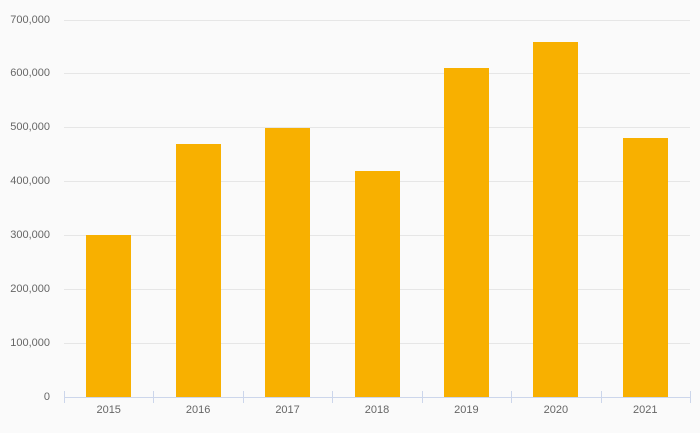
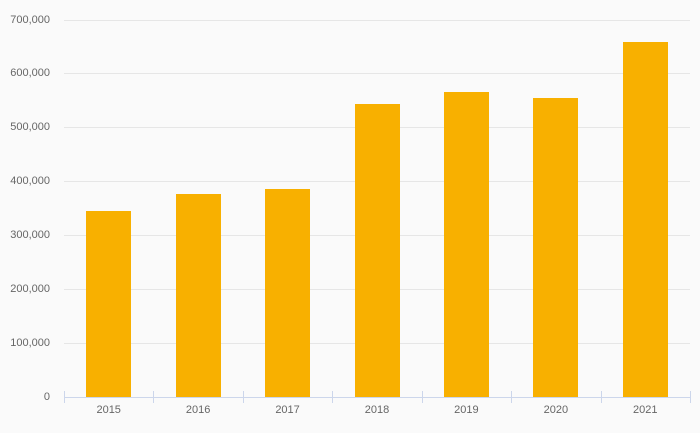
2015: 300000 -> 340000
2016: 470000 -> 380000
2017: 500000 -> 390000
2018: 420000 -> 540000
2019: 610000 -> 570000
2020: 660000 -> 560000
2021: 480000 -> 660000
